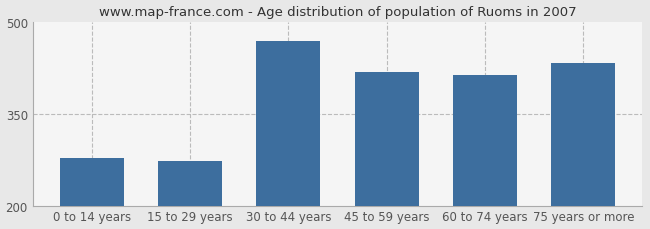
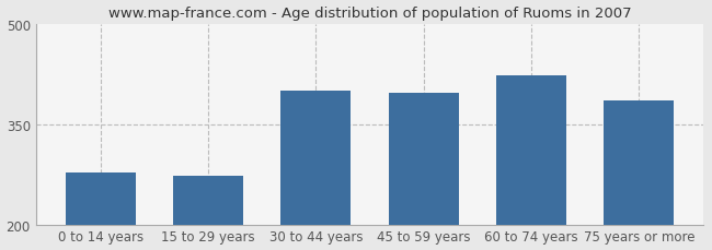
30 to 44 years: 468 -> 400
45 to 59 years: 418 -> 396
60 to 74 years: 412 -> 422
75 years or more: 432 -> 385
